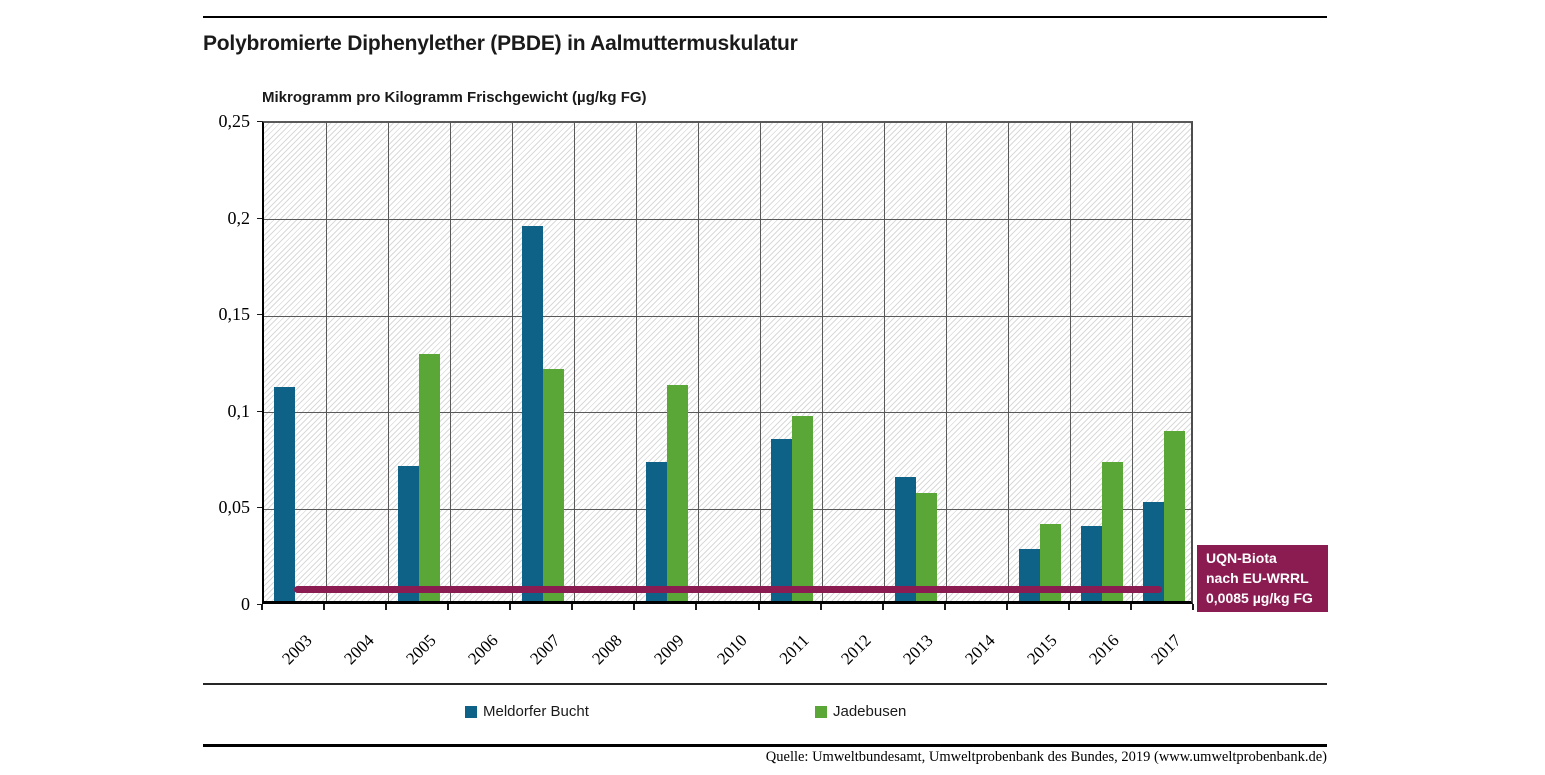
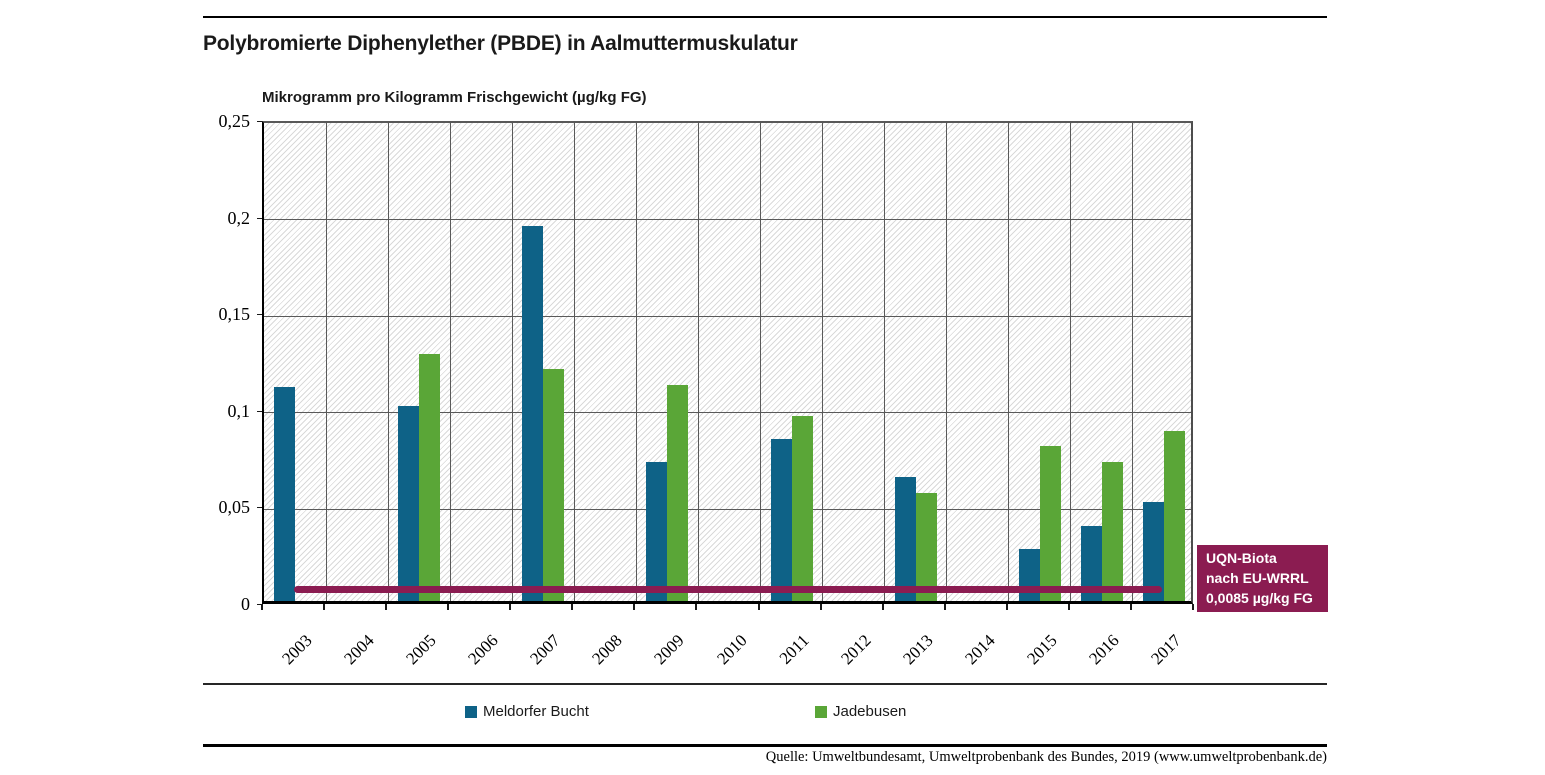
Meldorfer Bucht/2005: 0,07 -> 0,10
Jadebusen/2015: 0,04 -> 0,08
